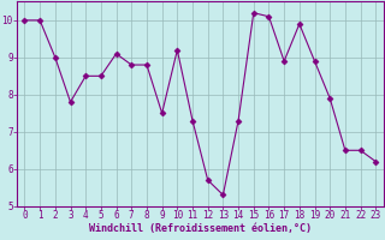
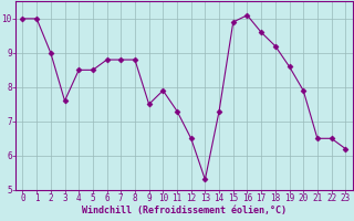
3: 7.8 -> 7.6
6: 9.1 -> 8.8
10: 9.2 -> 7.9
12: 5.7 -> 6.5
15: 10.2 -> 9.9
17: 8.9 -> 9.6
18: 9.9 -> 9.2
19: 8.9 -> 8.6
